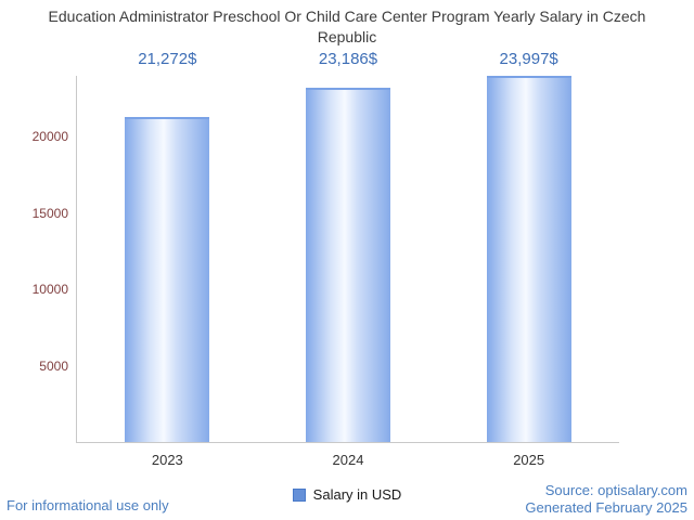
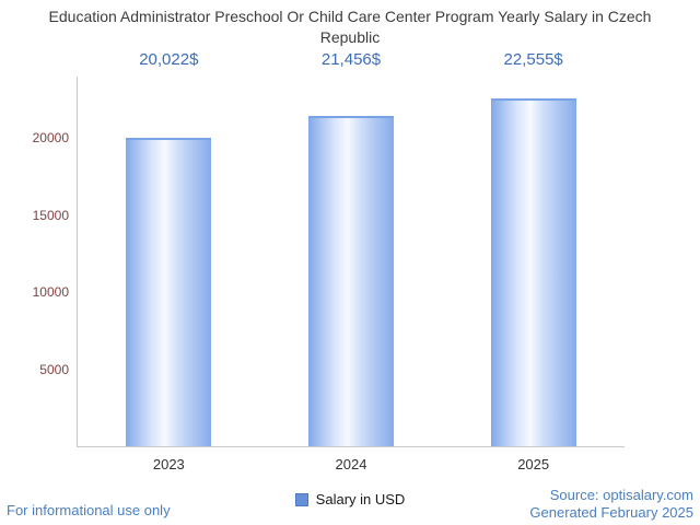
2023: 21,272 -> 20,022
2024: 23,186 -> 21,456
2025: 23,997 -> 22,555
